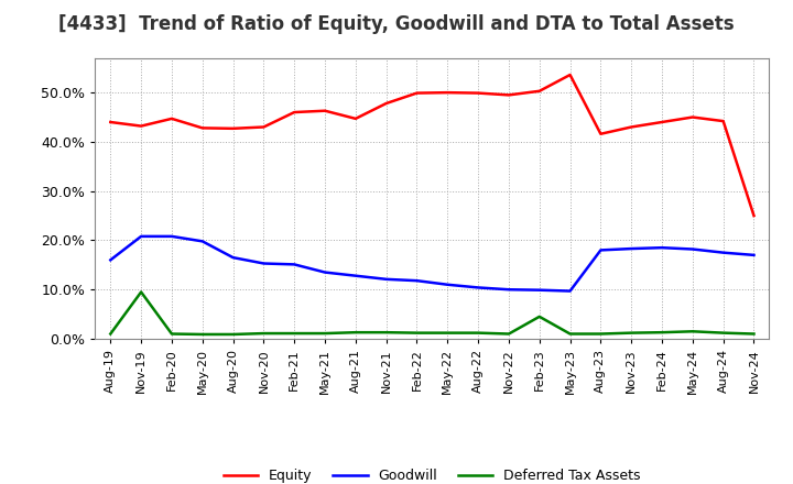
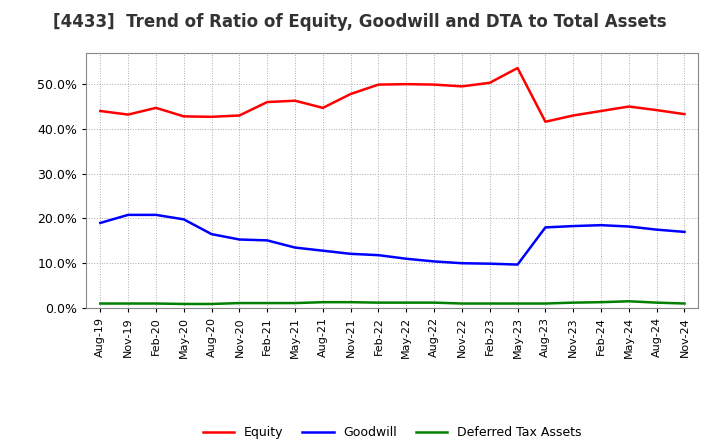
Goodwill/Aug-19: 16.0% -> 19.0%
Deferred Tax Assets/Nov-19: 9.5% -> 1.0%
Deferred Tax Assets/Feb-23: 4.5% -> 1.0%
Equity/Nov-24: 25.0% -> 43.3%
